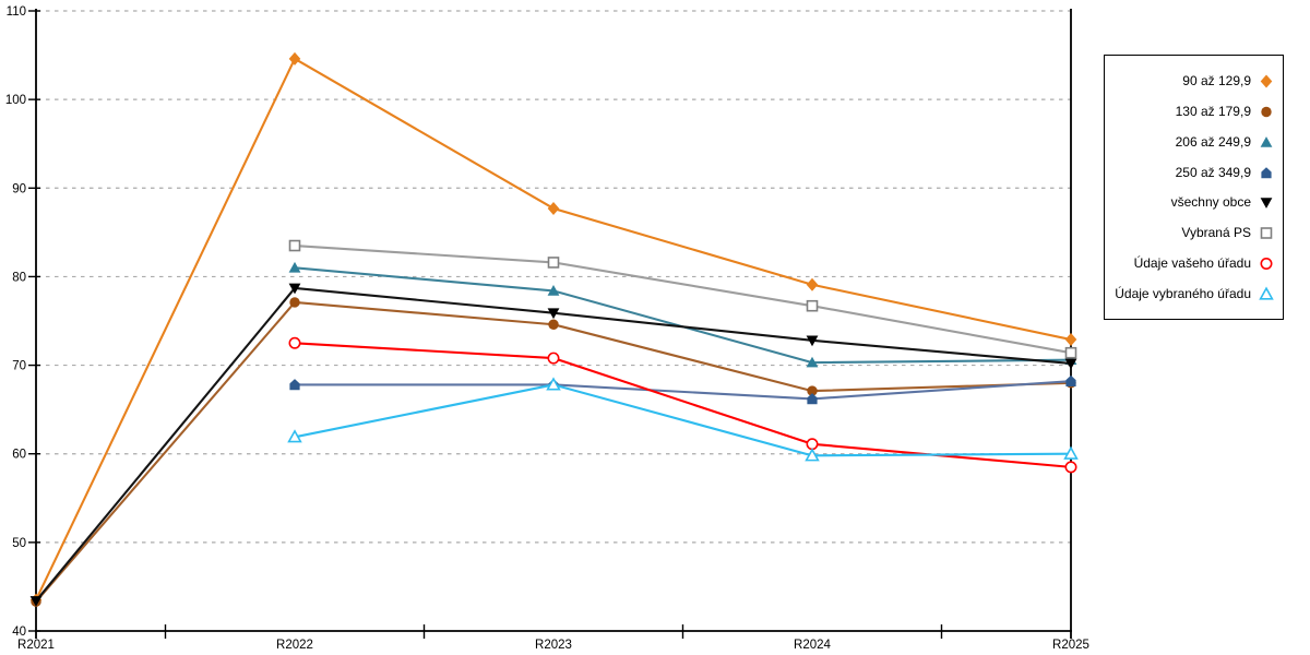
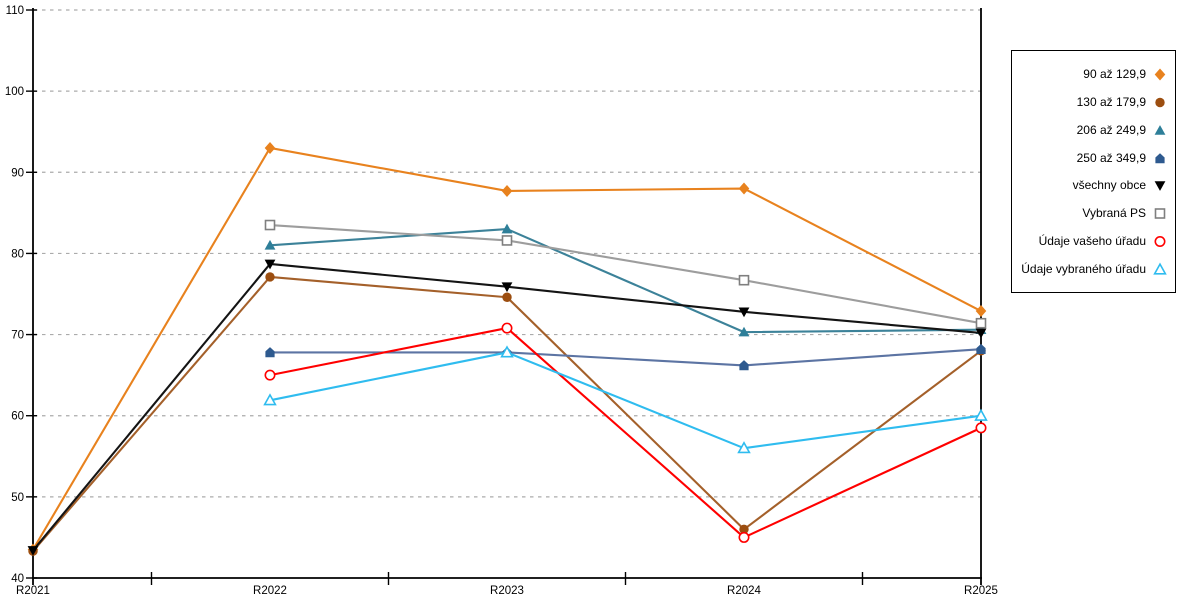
90 až 129,9/R2022: 105 -> 93
Údaje vašeho úřadu/R2022: 72 -> 65
206 až 249,9/R2023: 78 -> 83
90 až 129,9/R2024: 79 -> 88
130 až 179,9/R2024: 67 -> 46
Údaje vašeho úřadu/R2024: 61 -> 45
Údaje vybraného úřadu/R2024: 60 -> 56
